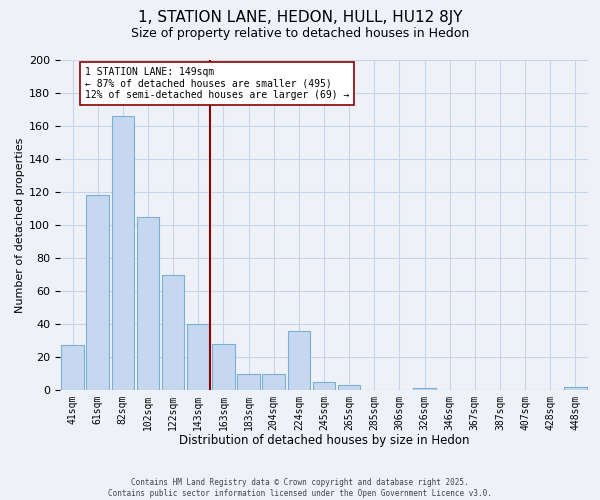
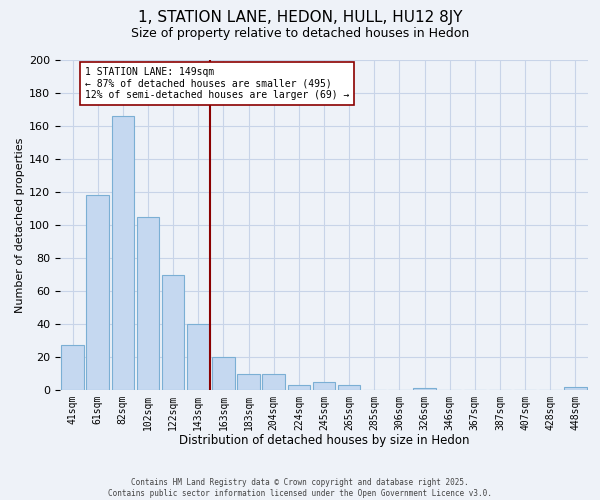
163sqm: 28 -> 20
224sqm: 36 -> 3
